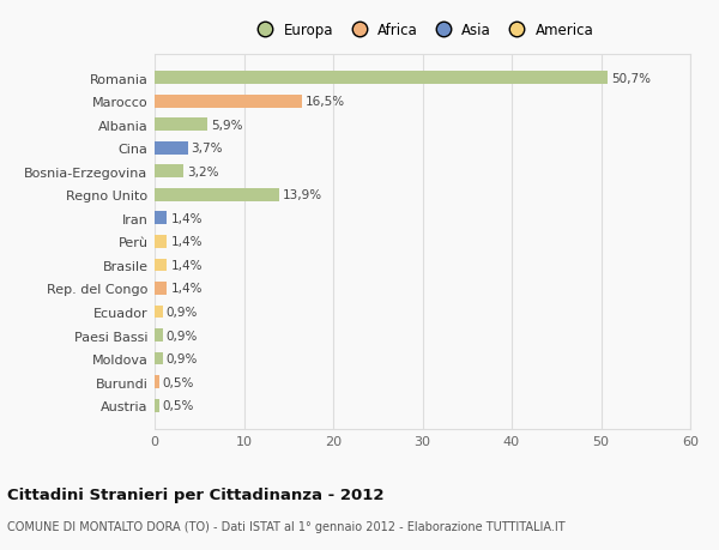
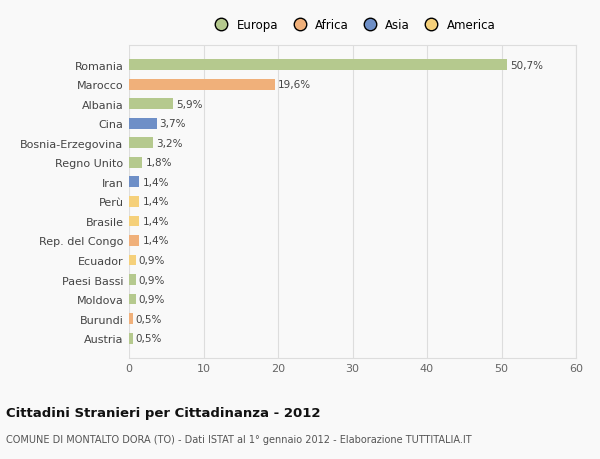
Marocco: 16,5% -> 19,6%
Regno Unito: 13,9% -> 1,8%
